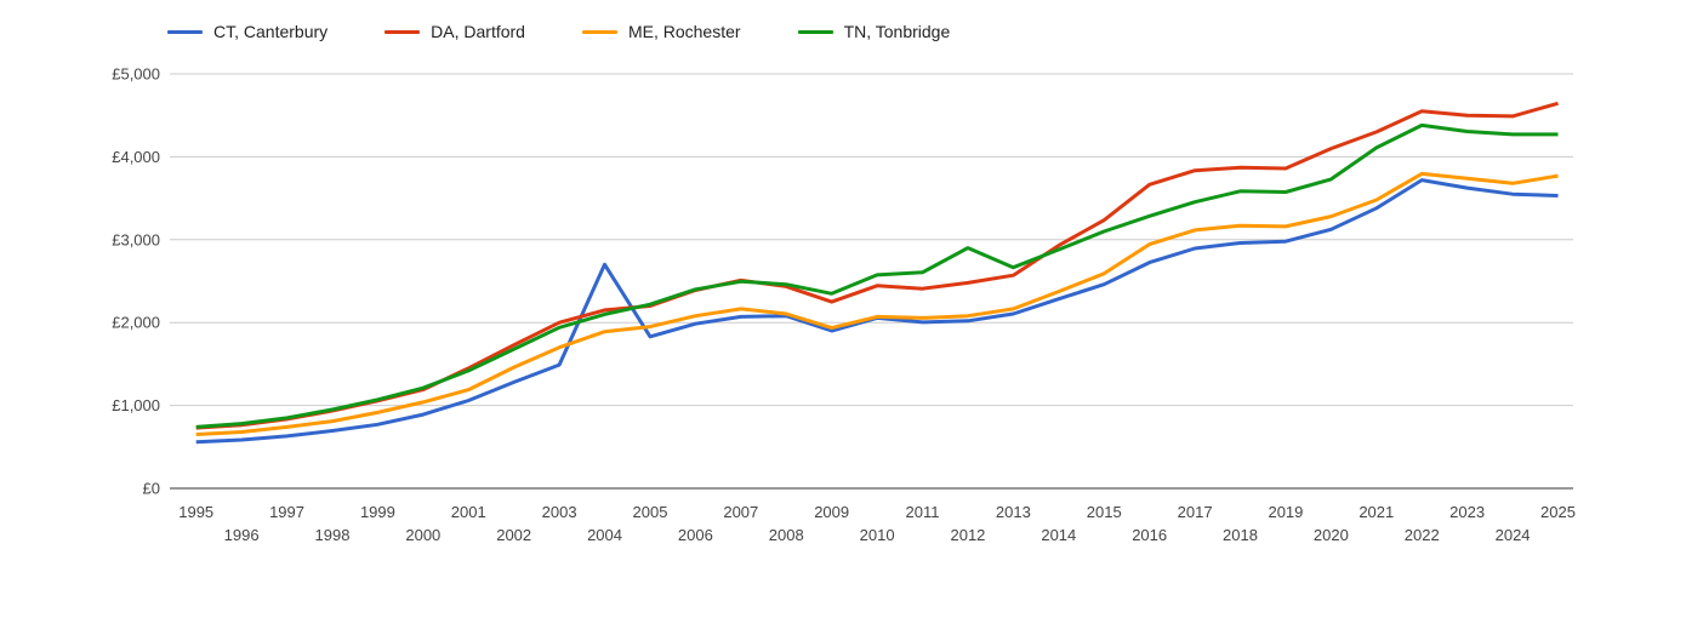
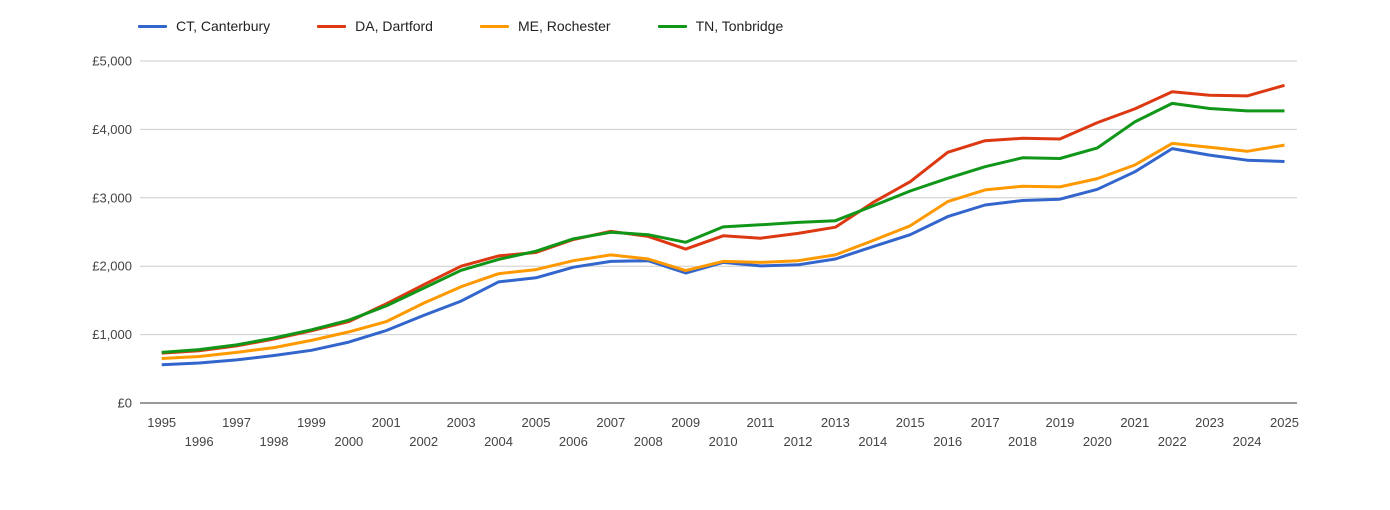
CT, Canterbury/2004: £2700 -> £1800
TN, Tonbridge/2012: £2900 -> £2600
